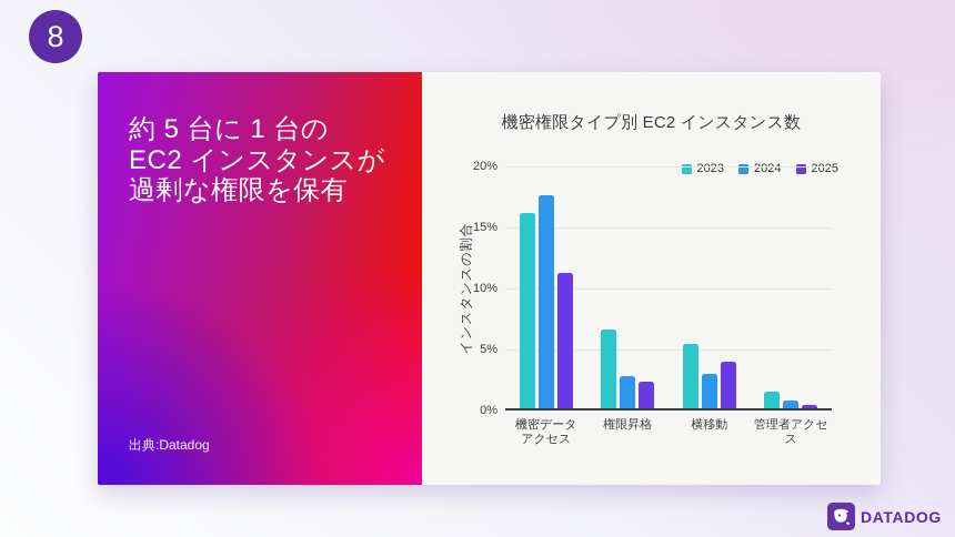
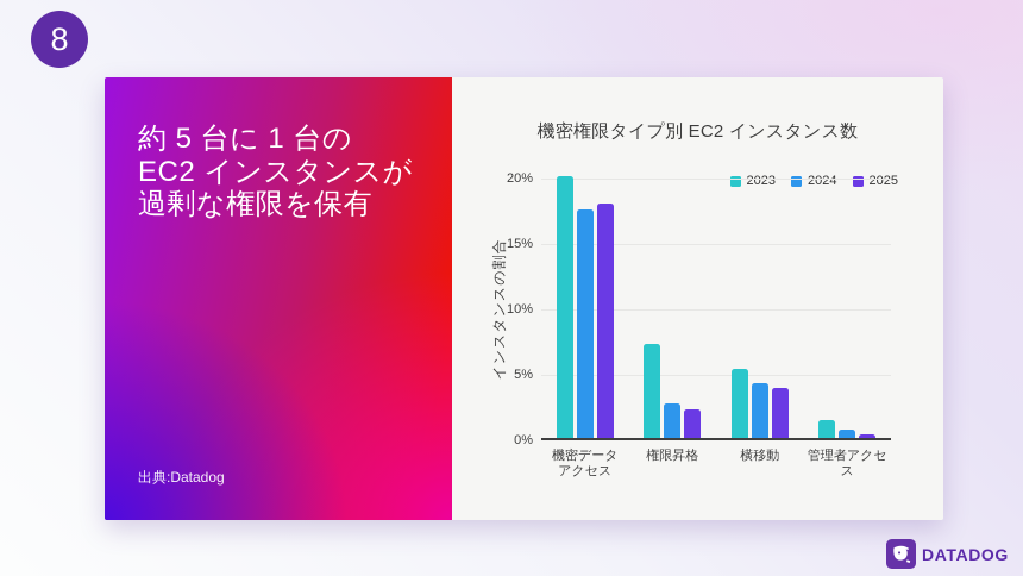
2023/機密データ アクセス: 16.0% -> 20.0%
2025/機密データ アクセス: 11.1% -> 17.9%
2023/権限昇格: 6.5% -> 7.2%
2024/横移動: 2.8% -> 4.2%
